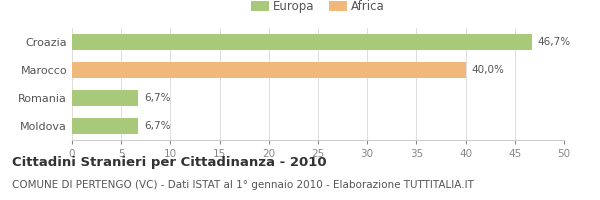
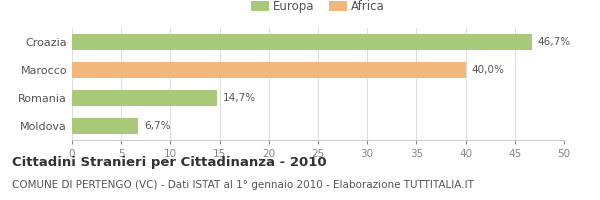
Romania: 6,7% -> 14,7%
